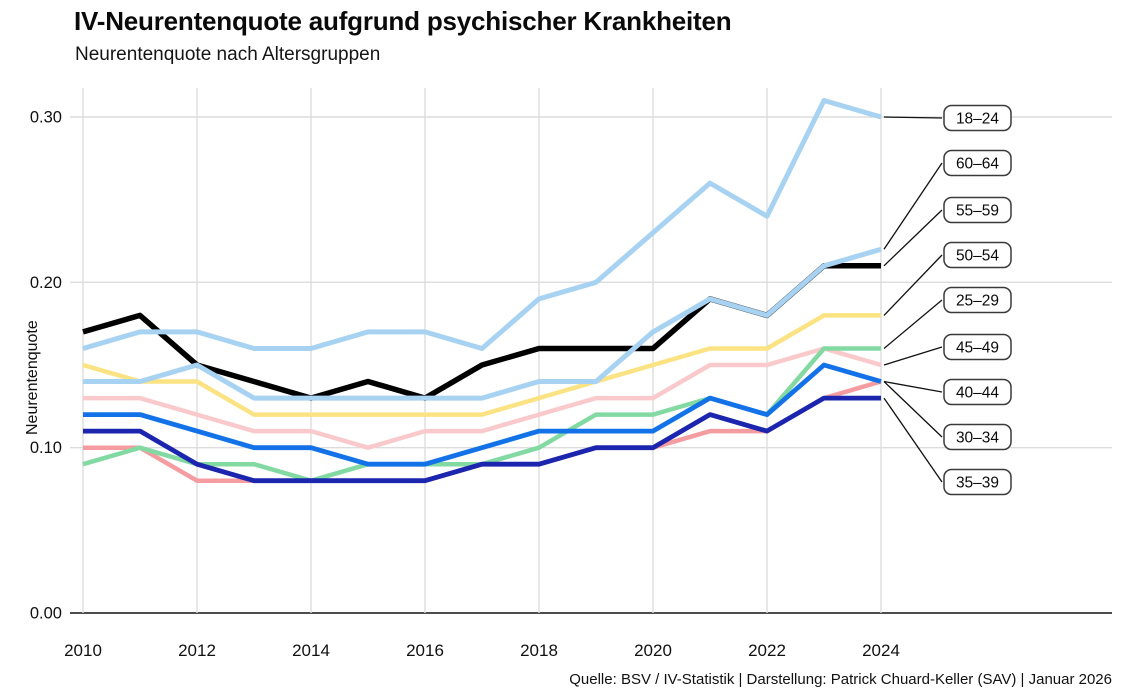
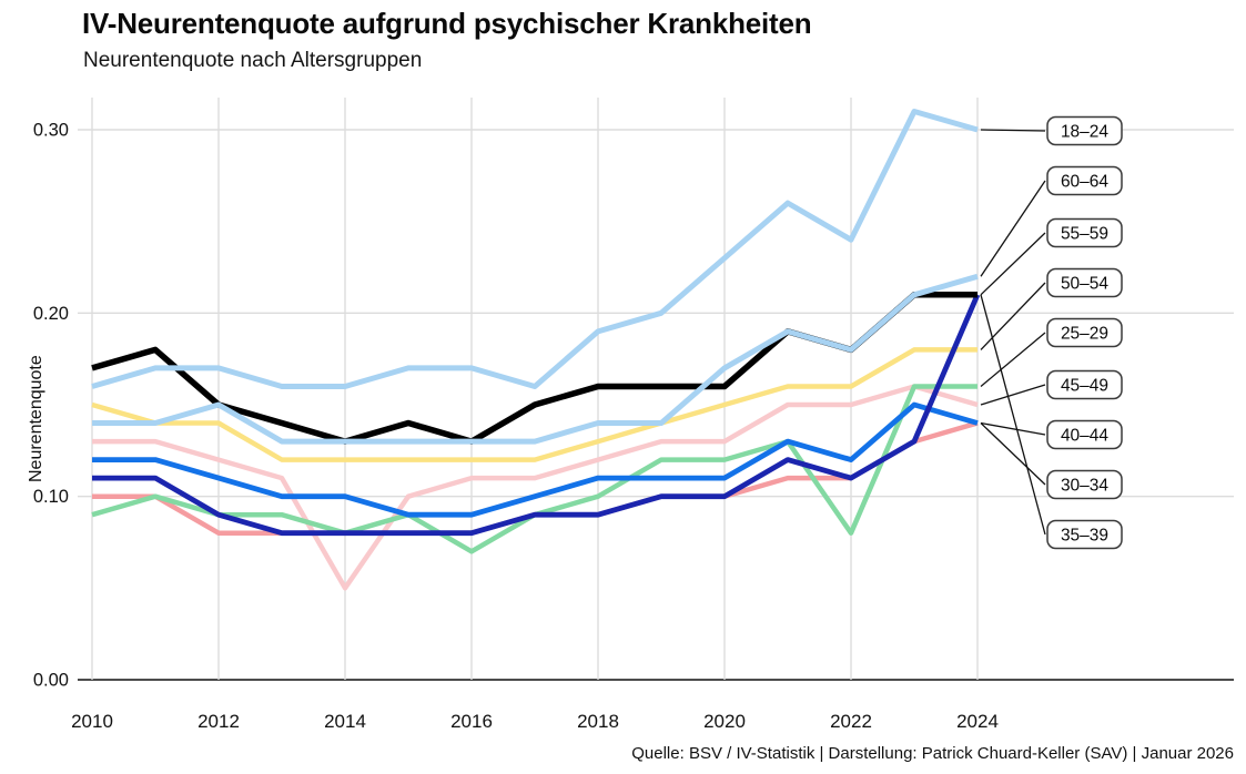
45–49/2014: 0.11 -> 0.05
25–29/2016: 0.09 -> 0.07
25–29/2022: 0.12 -> 0.08
35–39/2024: 0.13 -> 0.21
